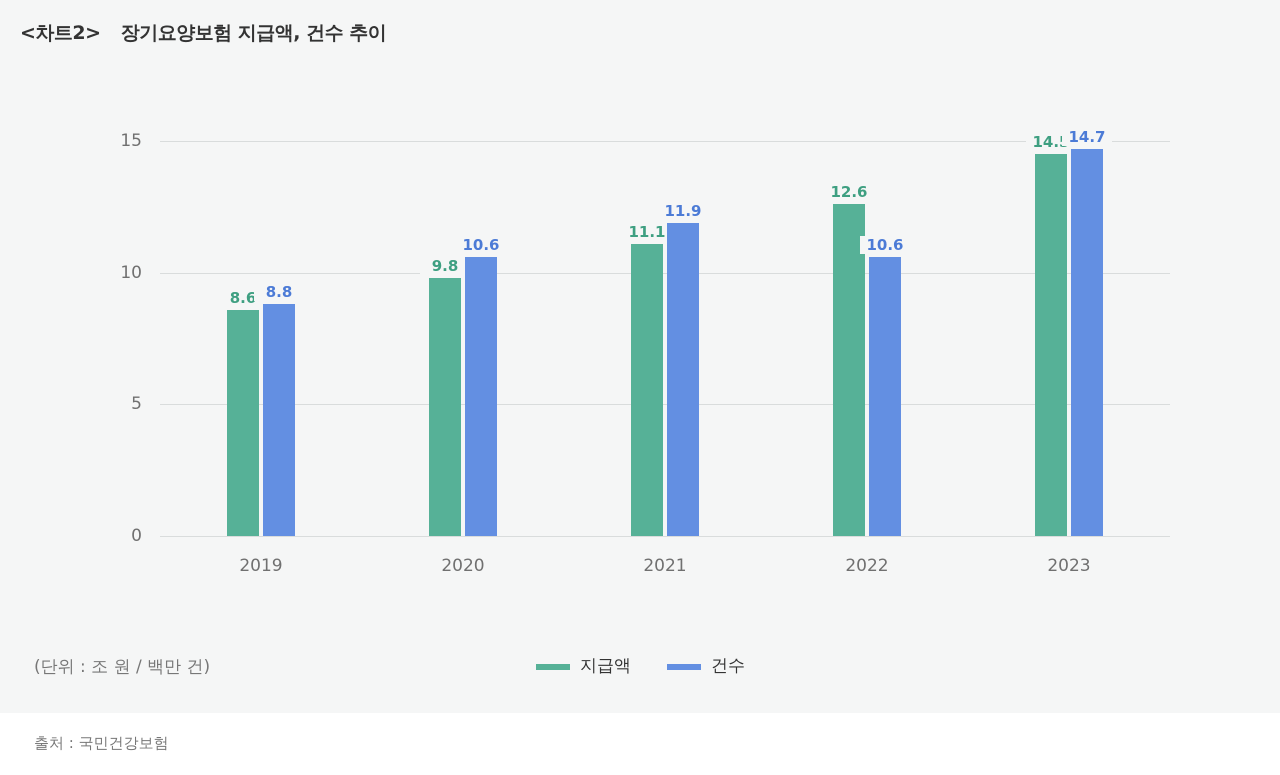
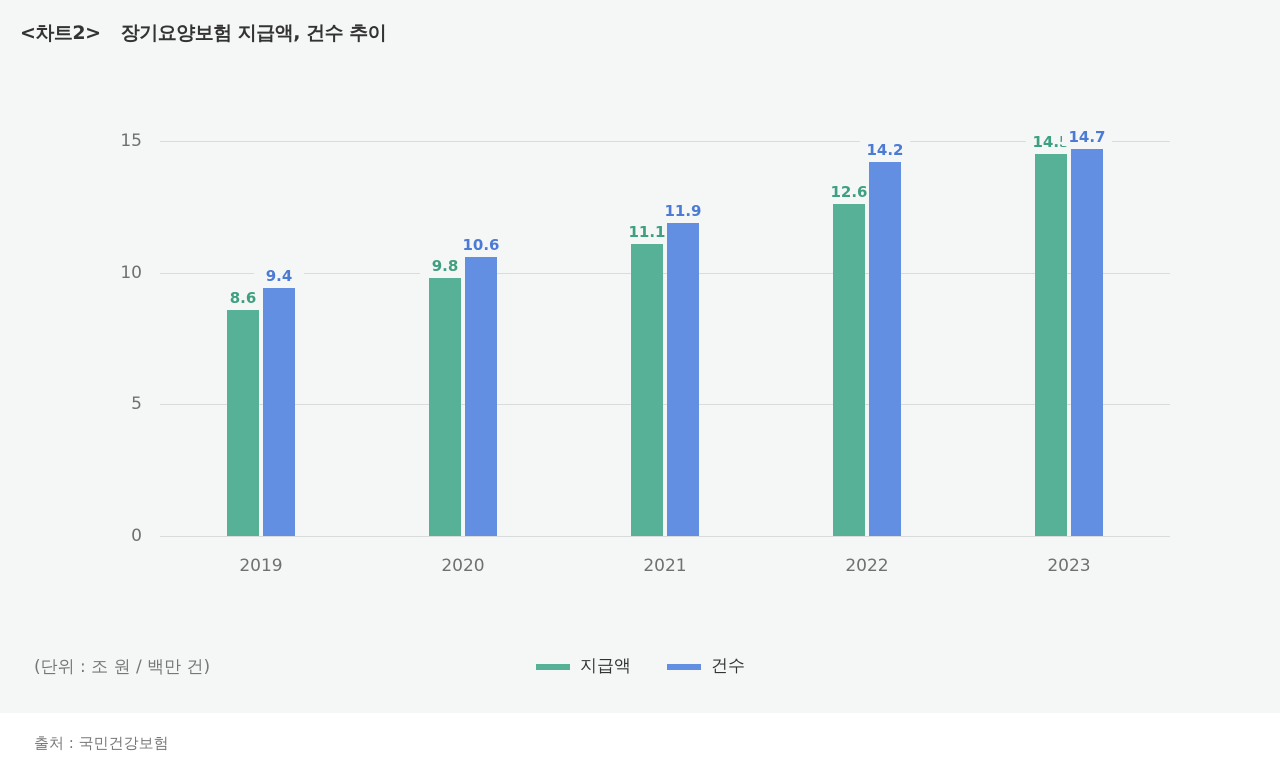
건수/2019: 8.8 -> 9.4
건수/2022: 10.6 -> 14.2
